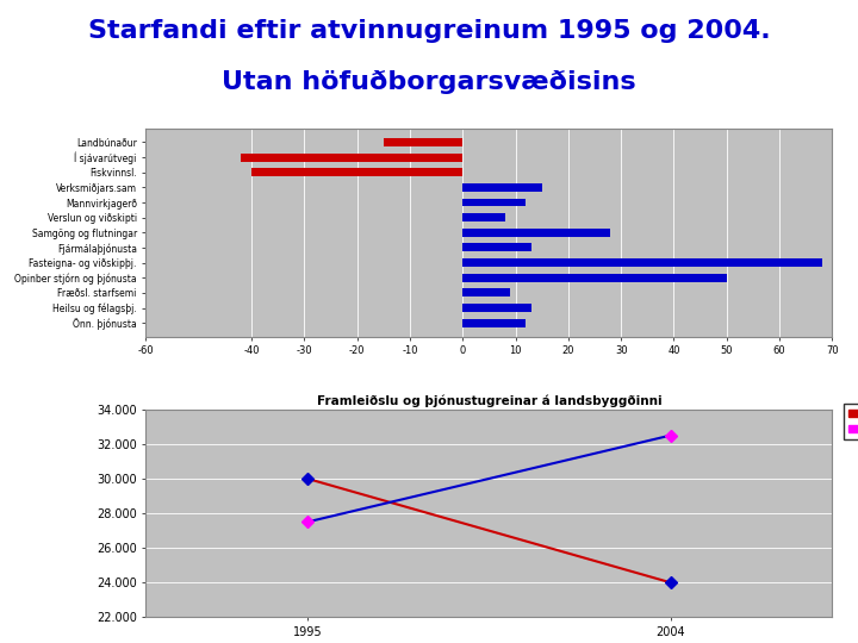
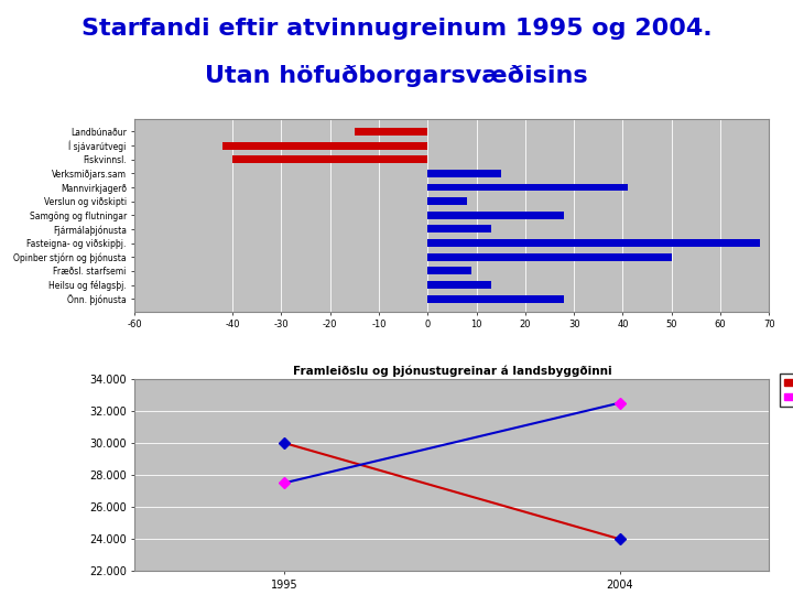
Mannvirkjagerð: 12 -> 41
Önn. þjónusta: 12 -> 28
